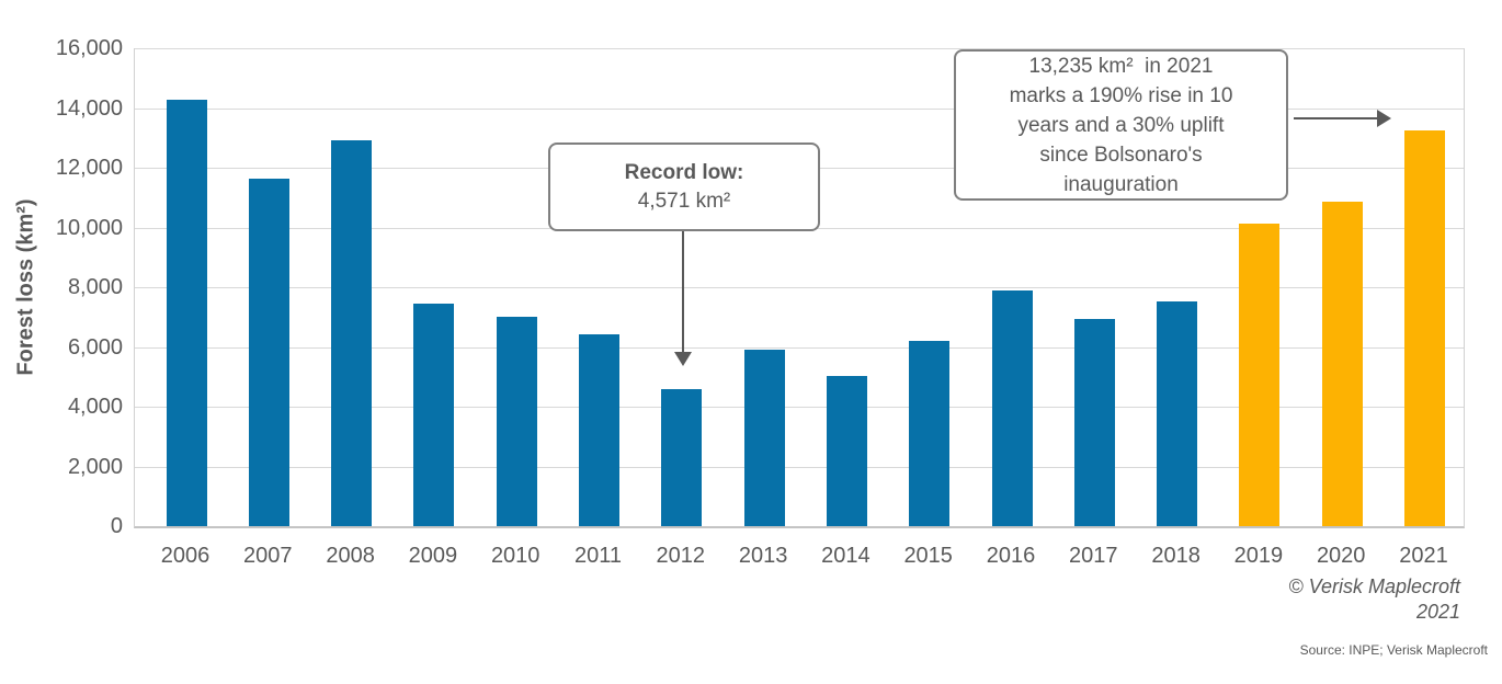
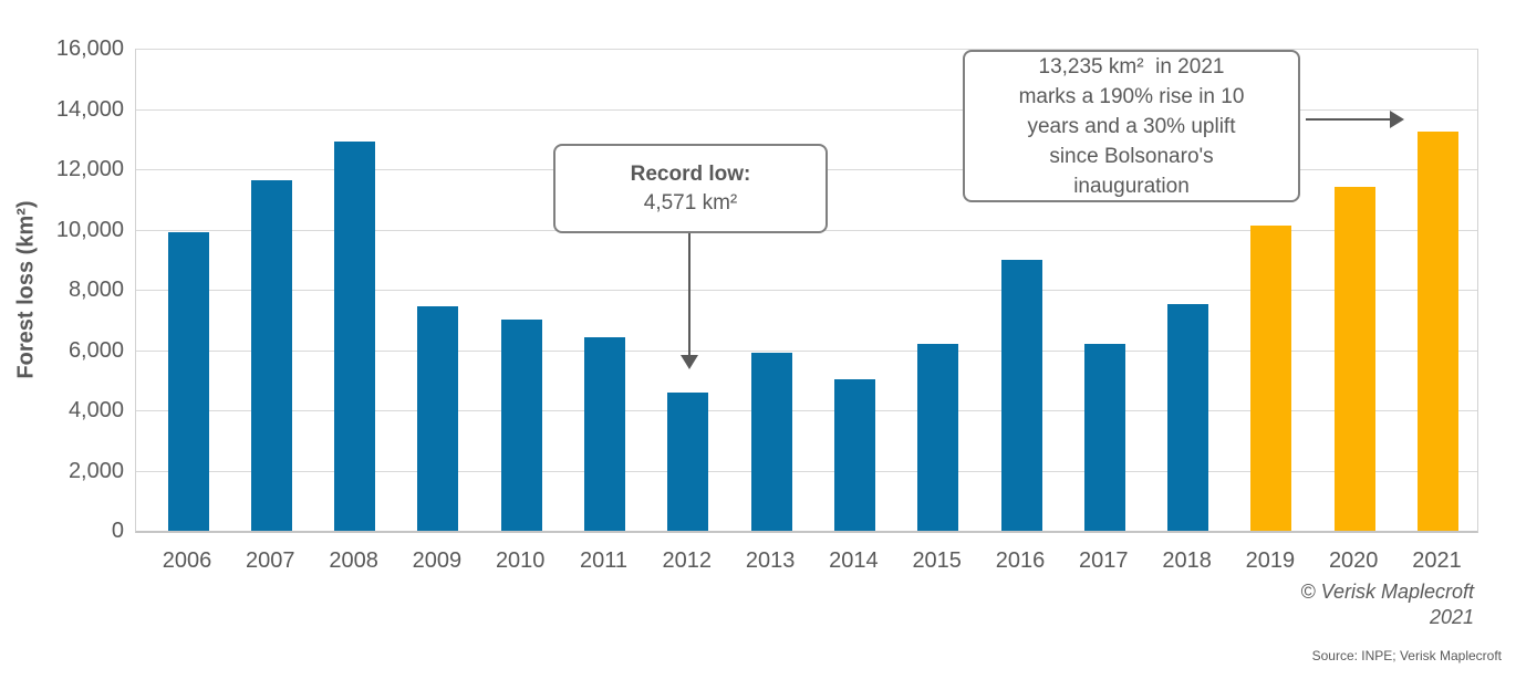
2006: 14300 -> 9900
2016: 7900 -> 9000
2017: 6900 -> 6200
2020: 10900 -> 11400
